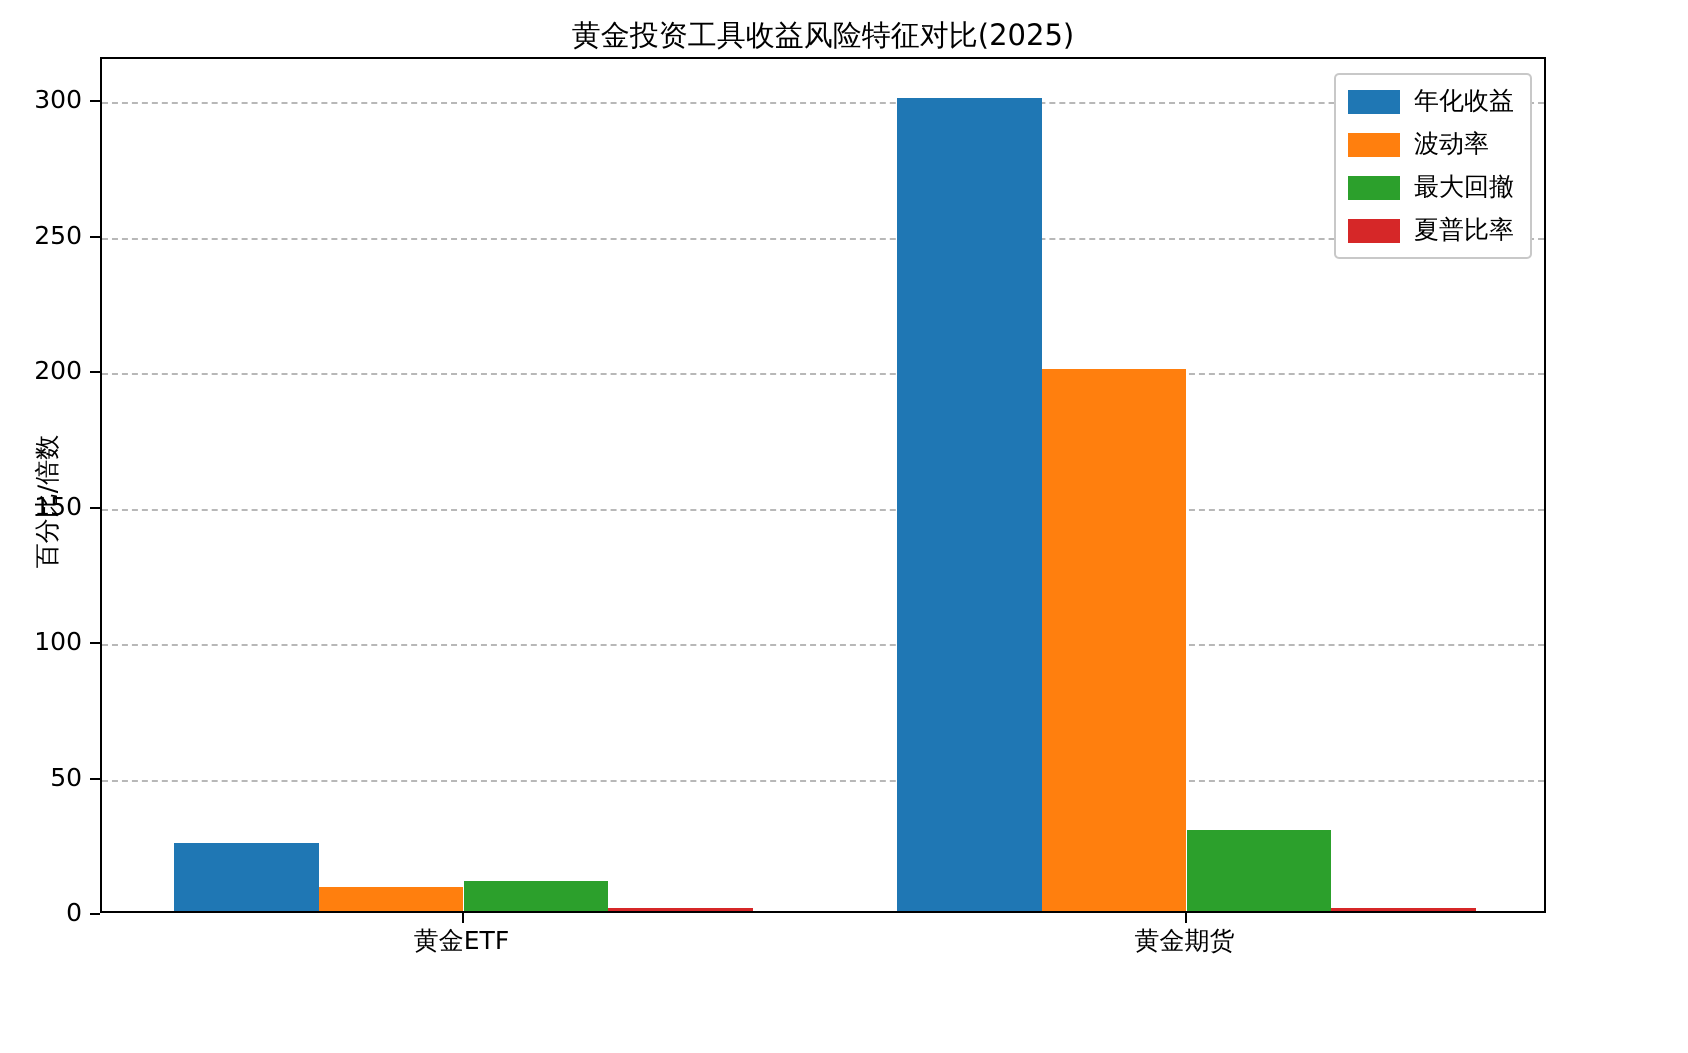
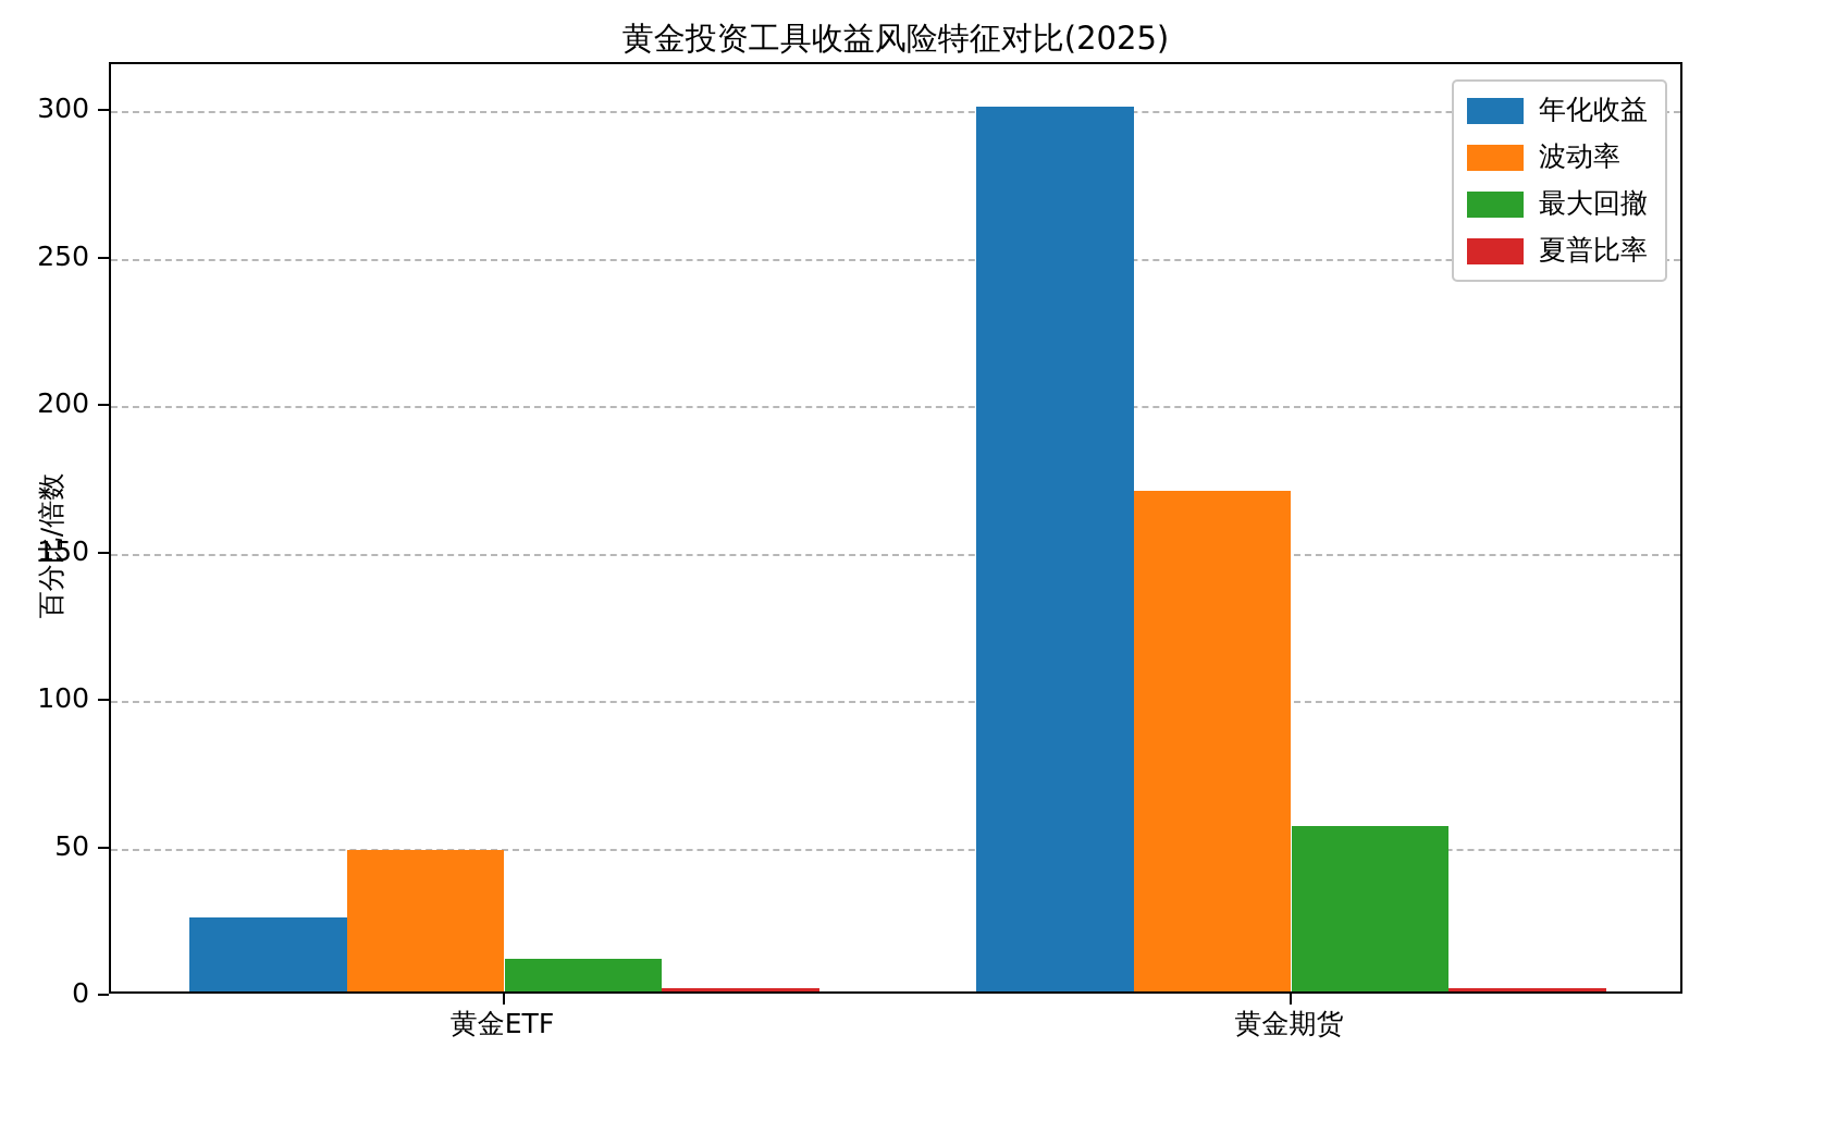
波动率/黄金ETF: 9 -> 48
波动率/黄金期货: 200 -> 170
最大回撤/黄金期货: 30 -> 56
